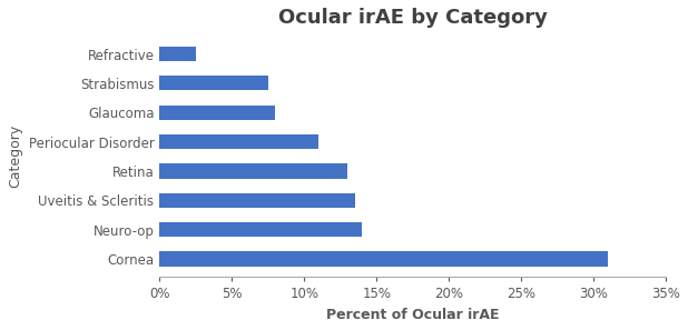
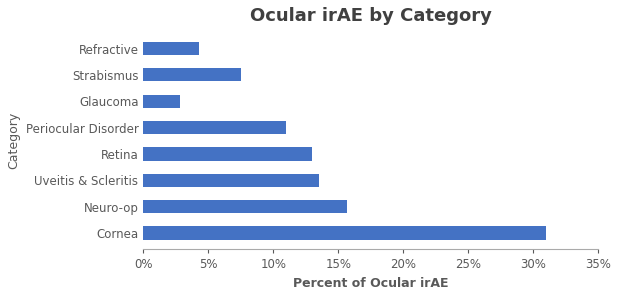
Refractive: 2.5% -> 4.3%
Glaucoma: 8.0% -> 2.8%
Neuro-op: 14.0% -> 15.7%
